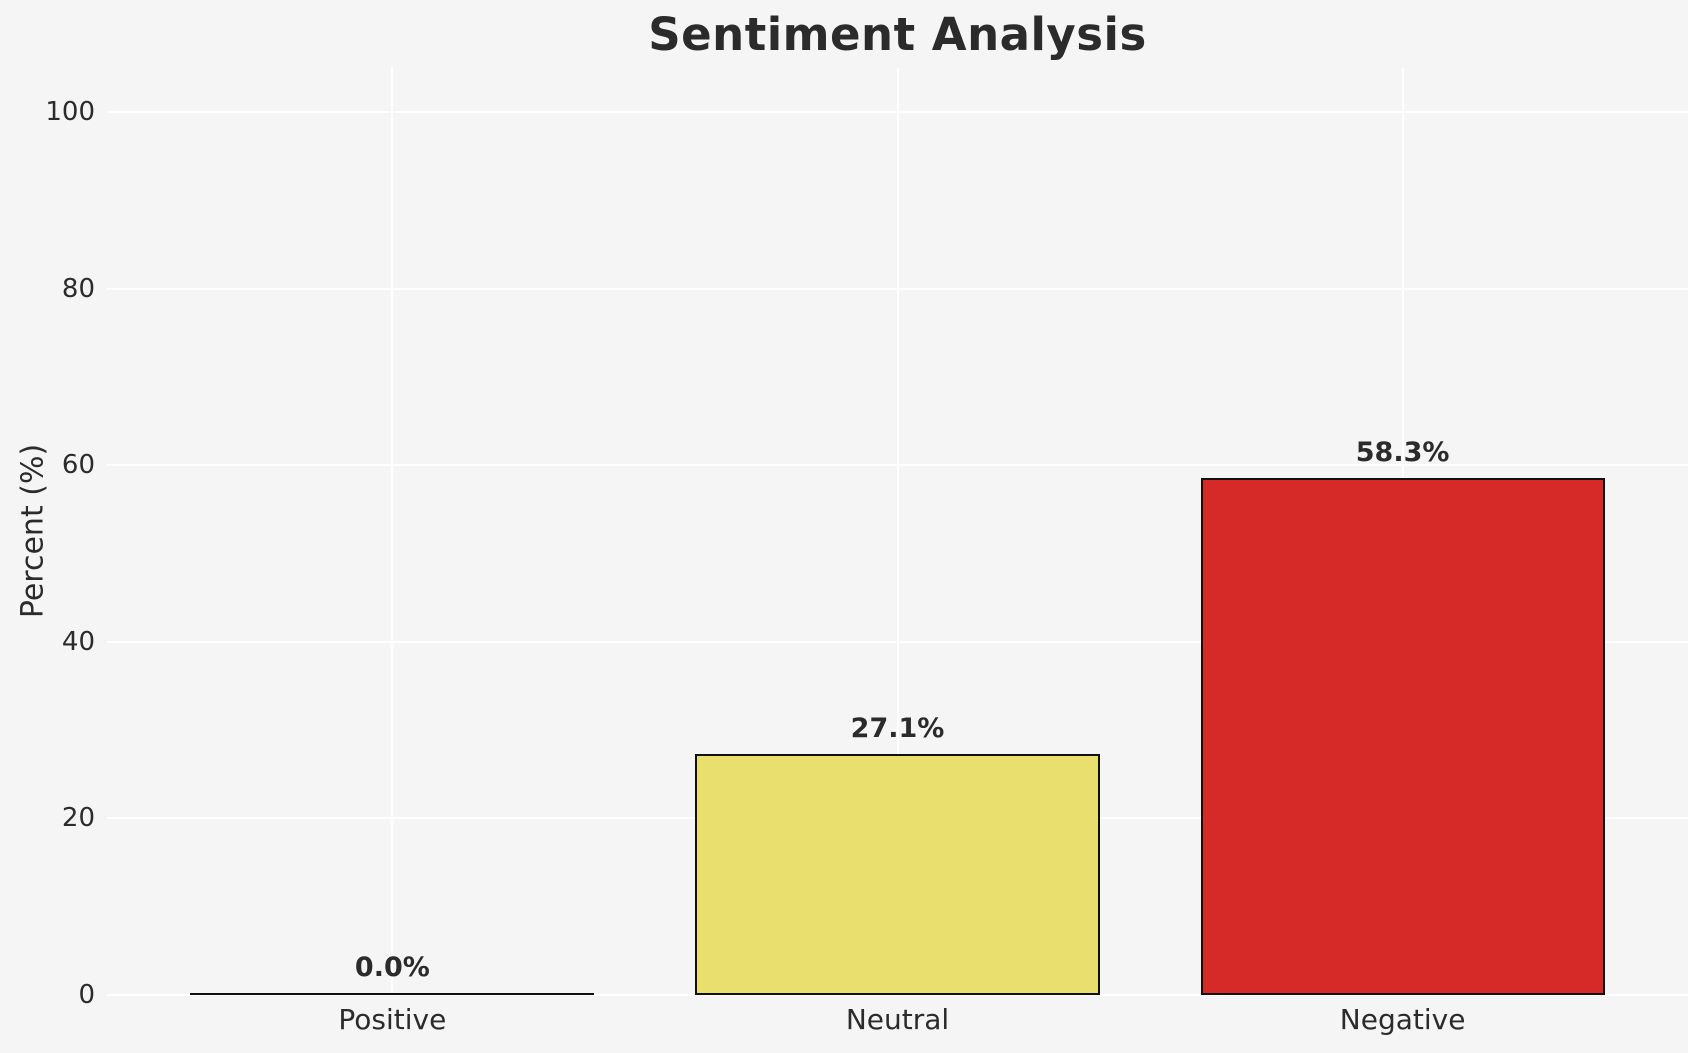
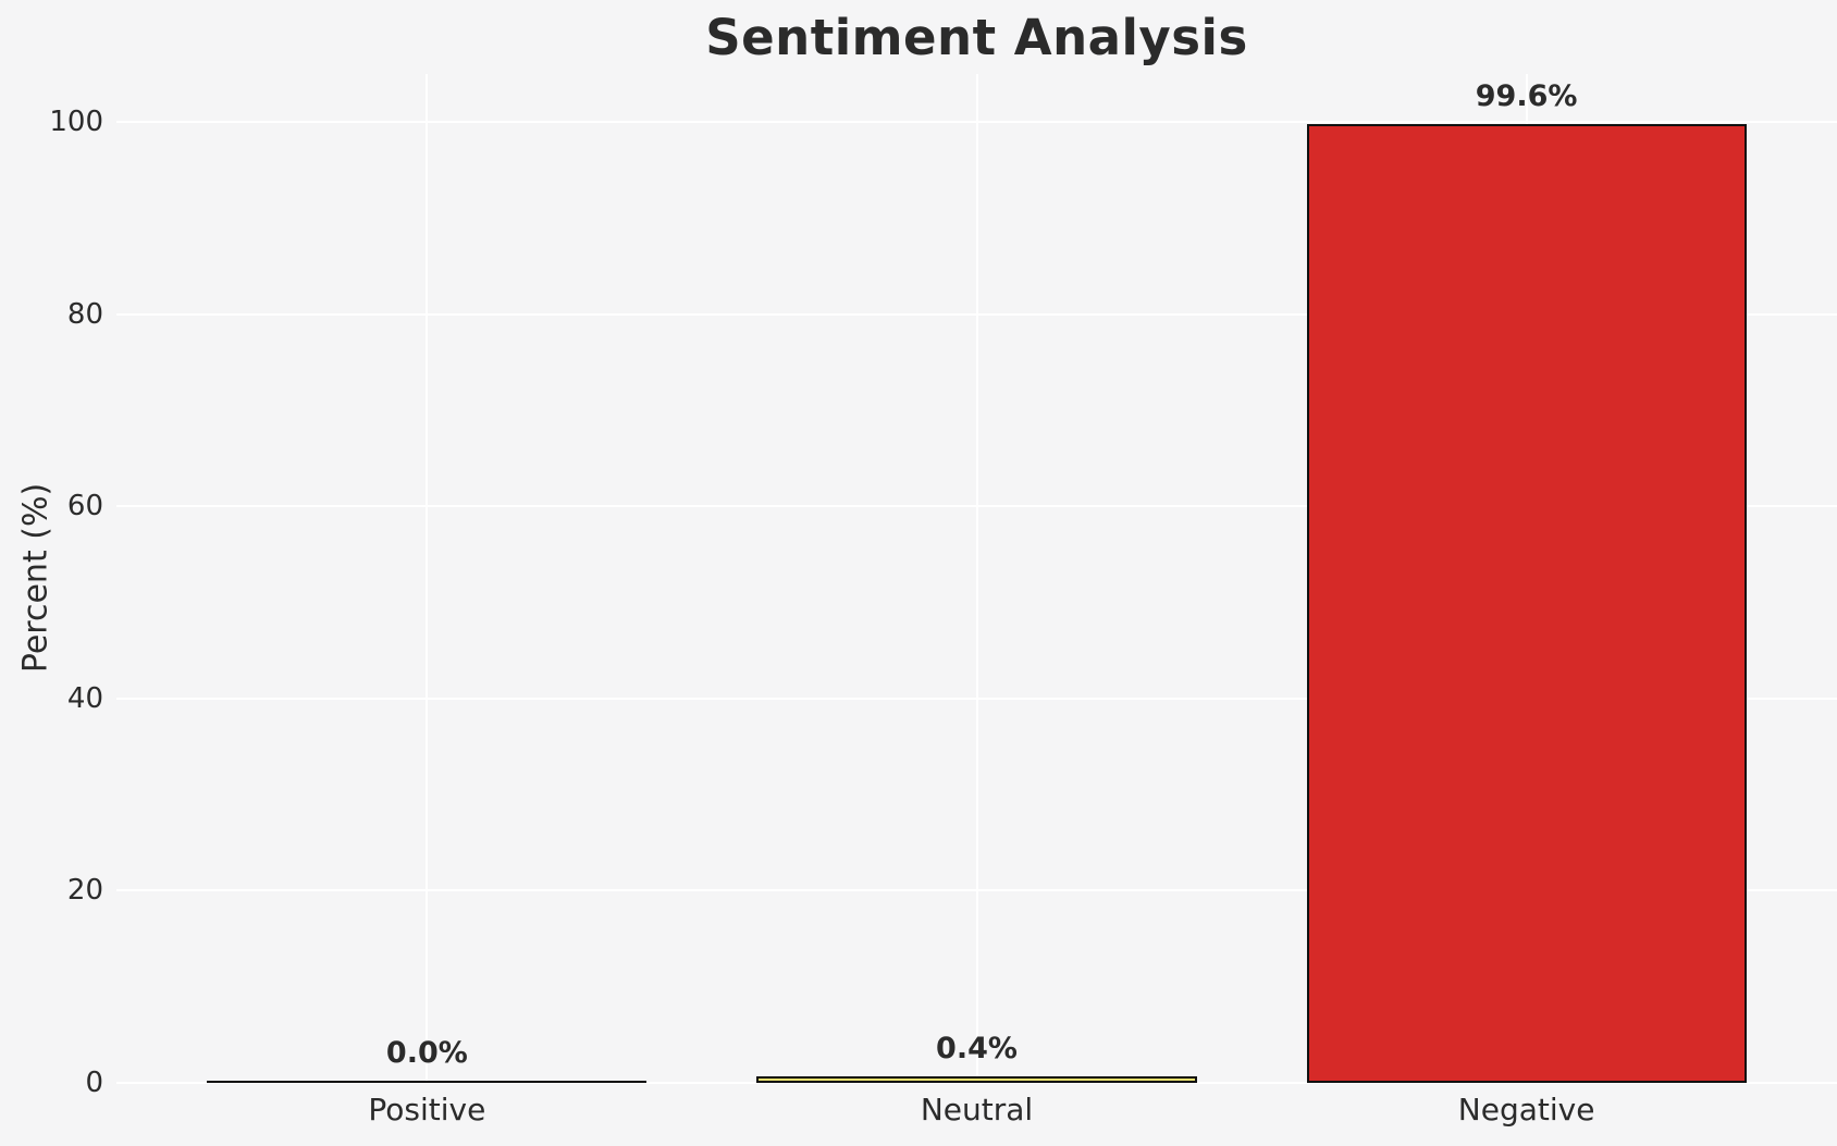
Neutral: 27.1% -> 0.4%
Negative: 58.3% -> 99.6%
